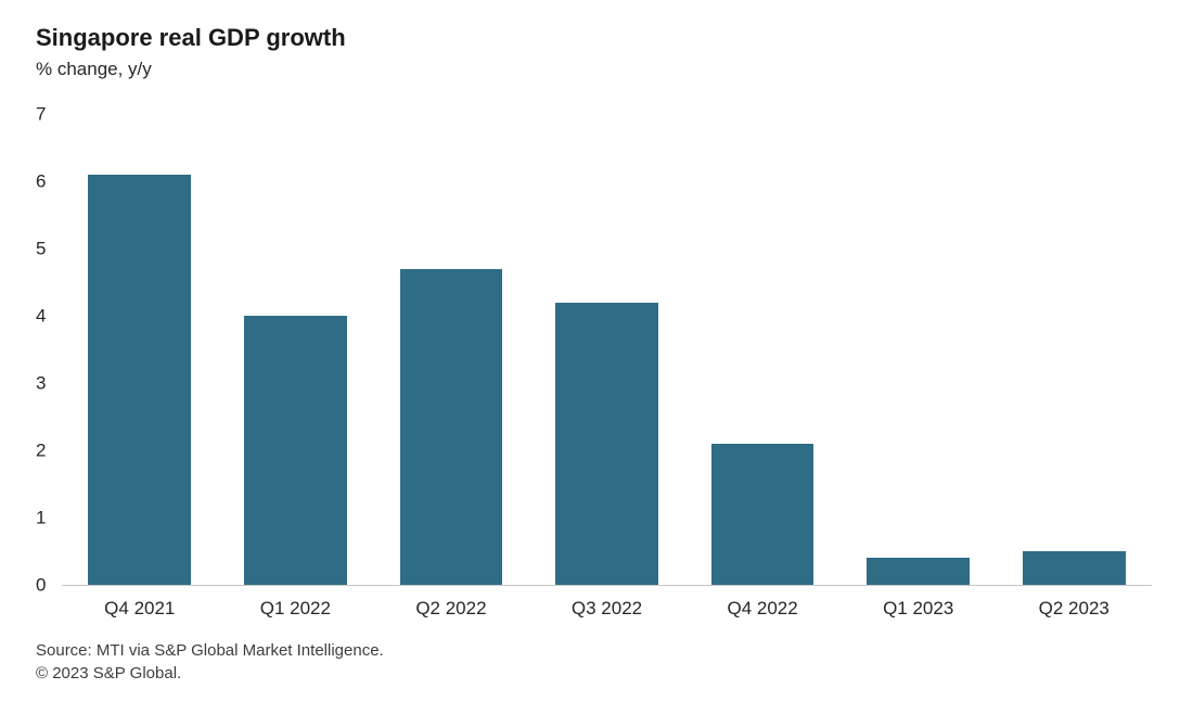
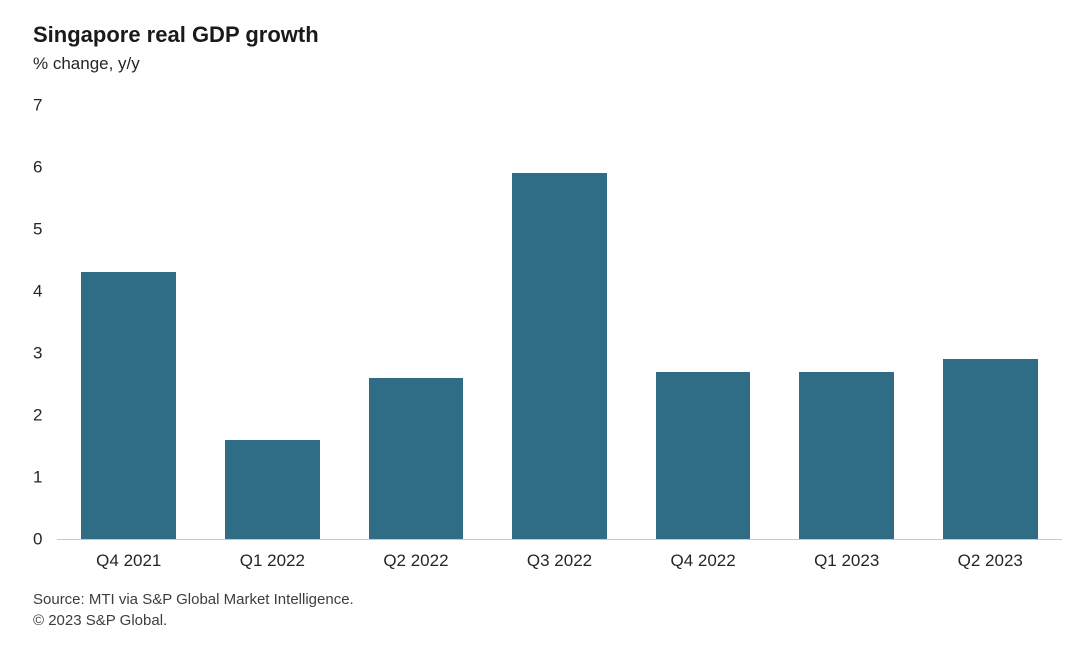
Q4 2021: 6.1 -> 4.3
Q1 2022: 4.0 -> 1.6
Q2 2022: 4.7 -> 2.6
Q3 2022: 4.2 -> 5.9
Q4 2022: 2.1 -> 2.7
Q1 2023: 0.4 -> 2.7
Q2 2023: 0.5 -> 2.9
